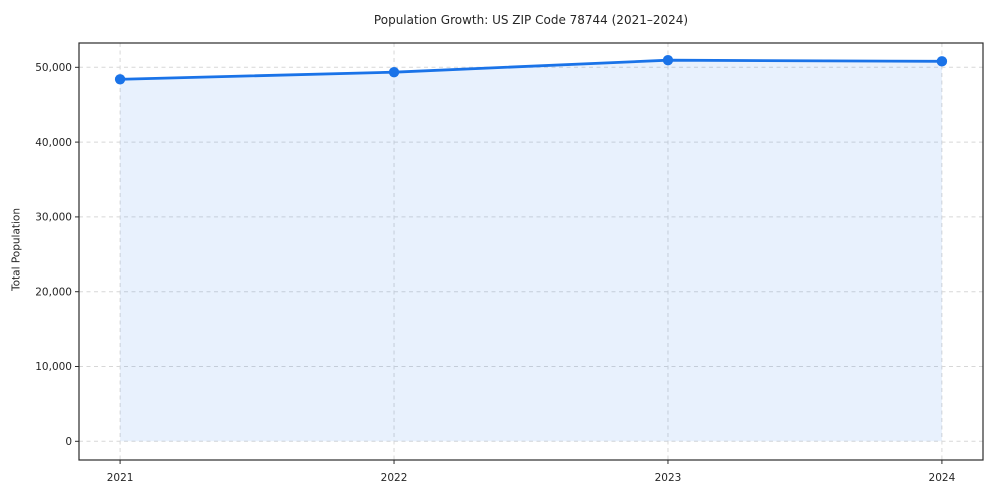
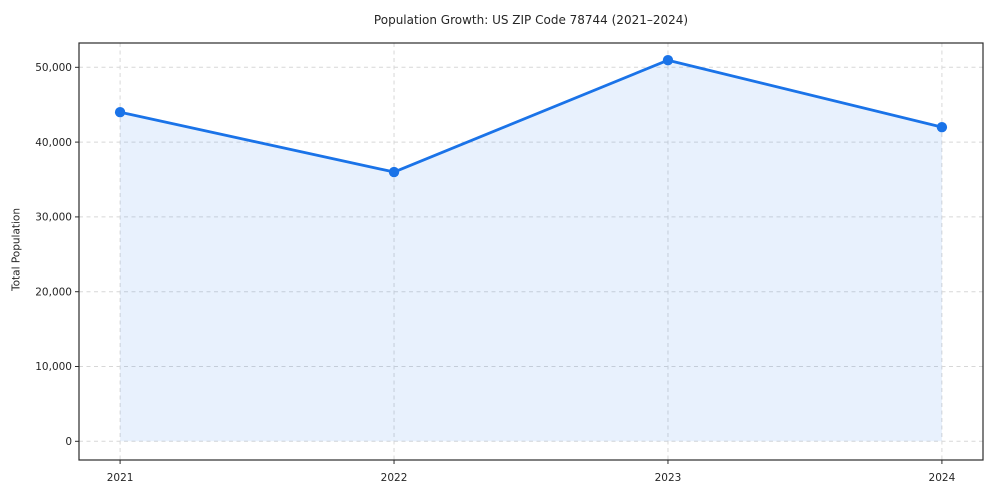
2021: 48000 -> 44000
2022: 49000 -> 36000
2024: 51000 -> 42000
